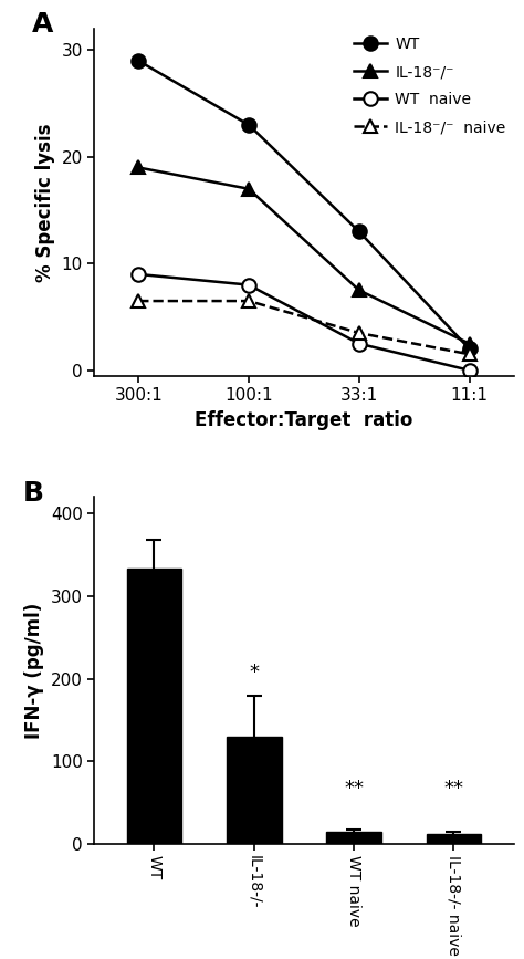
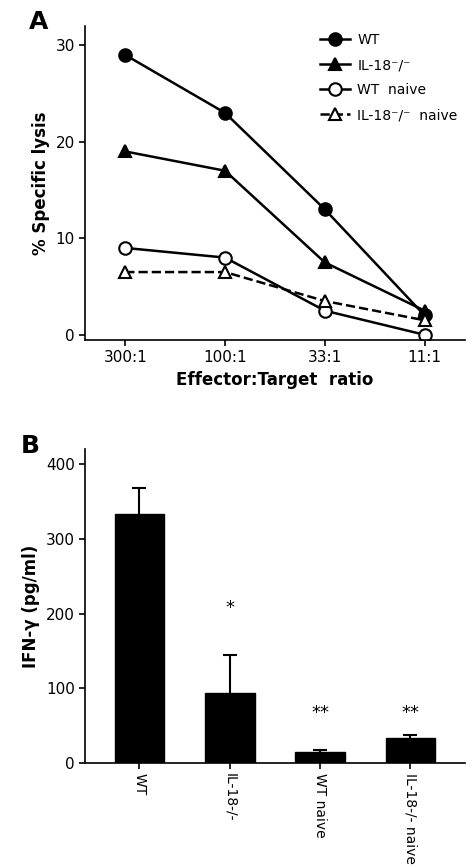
IL-18-/-: 130 -> 94
IL-18-/- naive: 12 -> 34
